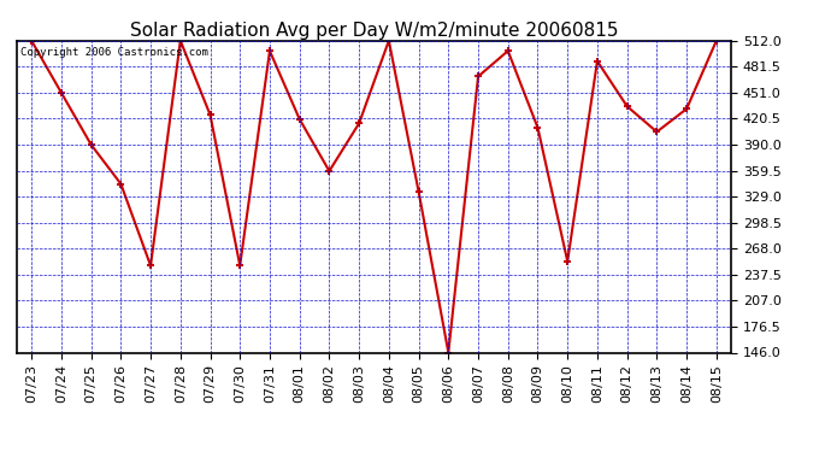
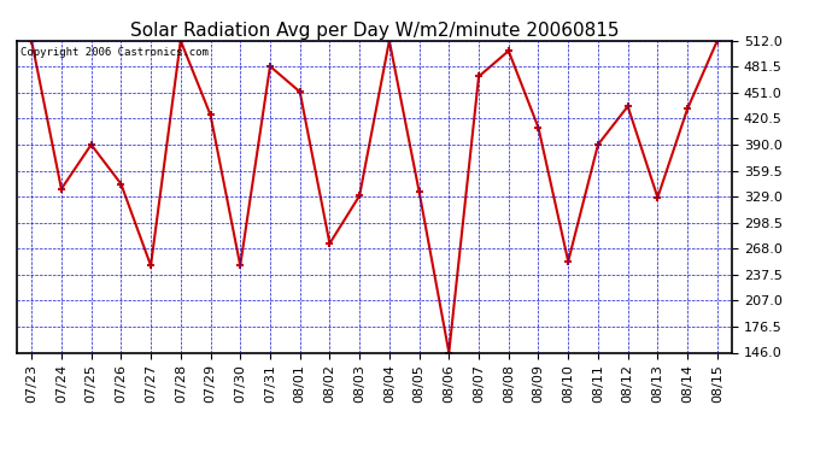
07/24: 451 -> 338
07/31: 500 -> 482
08/01: 420 -> 452
08/02: 359 -> 274
08/03: 415 -> 330
08/11: 488 -> 390
08/13: 405 -> 328
